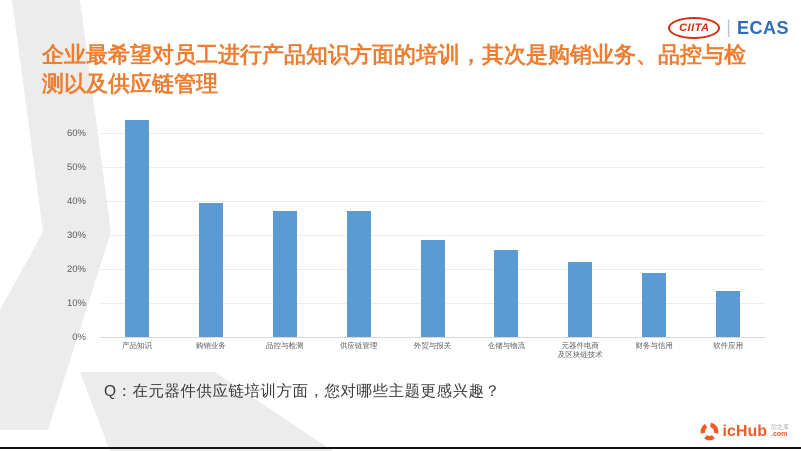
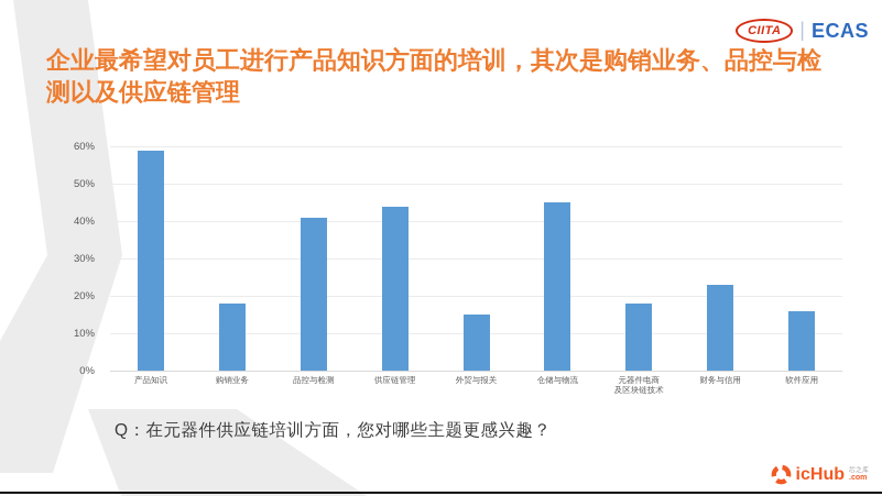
产品知识: 64% -> 59%
购销业务: 40% -> 18%
品控与检测: 37% -> 41%
供应链管理: 37% -> 44%
外贸与报关: 28% -> 15%
仓储与物流: 26% -> 45%
元器件电商 及区块链技术: 22% -> 18%
财务与信用: 19% -> 23%
软件应用: 14% -> 16%
